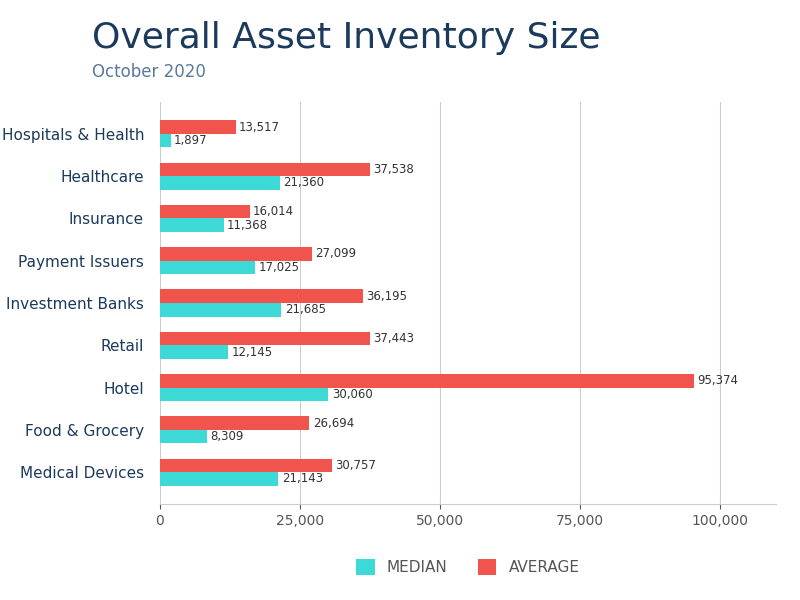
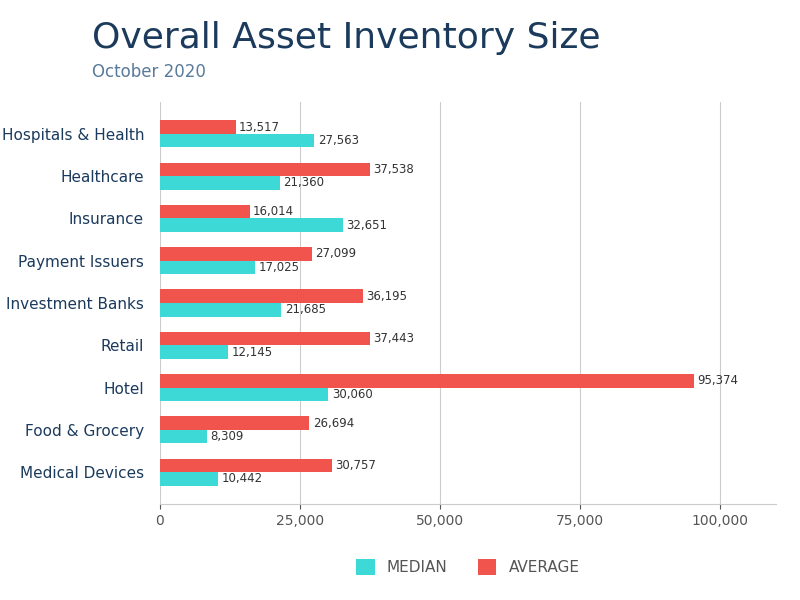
MEDIAN/Hospitals & Health: 1,897 -> 27,563
MEDIAN/Insurance: 11,368 -> 32,651
MEDIAN/Medical Devices: 21,143 -> 10,442
